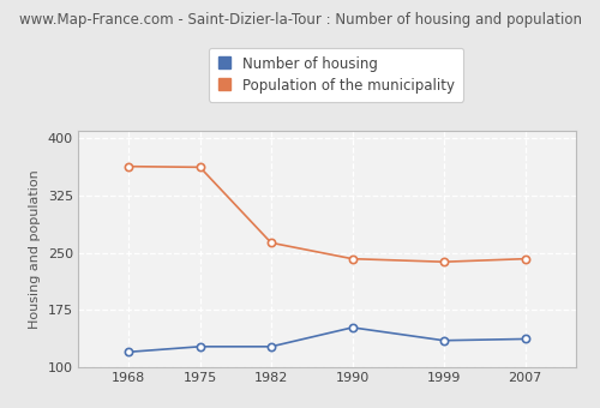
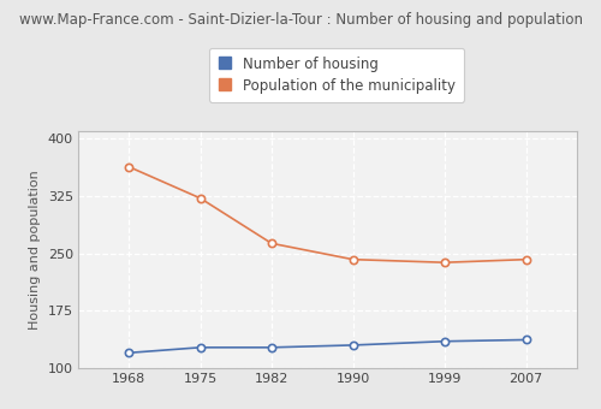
Population of the municipality/1975: 362 -> 322
Number of housing/1990: 152 -> 130
